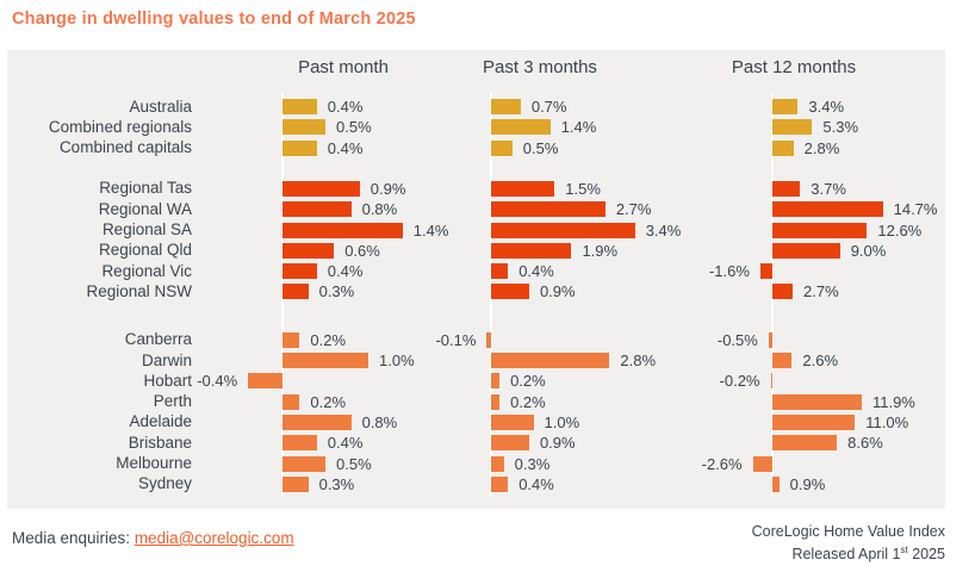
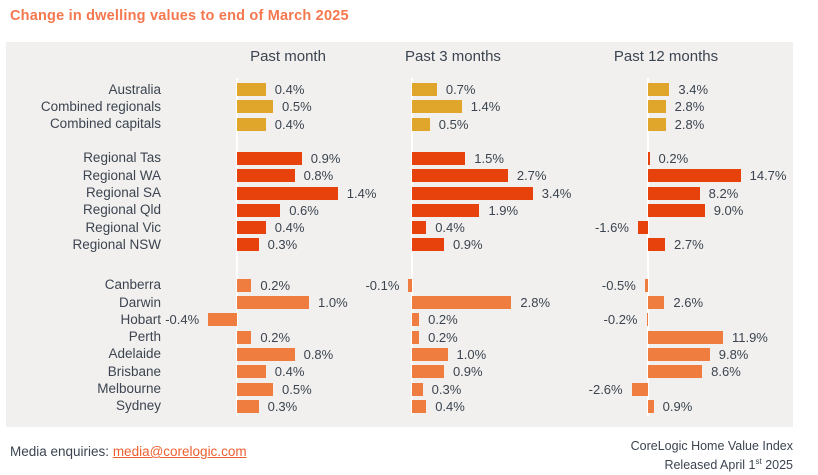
Past 12 months/Combined regionals: 5.3% -> 2.8%
Past 12 months/Regional Tas: 3.7% -> 0.2%
Past 12 months/Regional SA: 12.6% -> 8.2%
Past 12 months/Adelaide: 11.0% -> 9.8%
